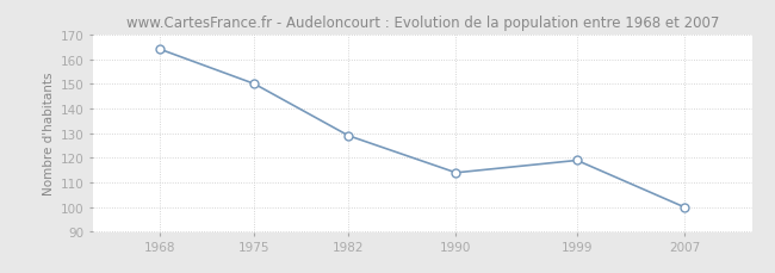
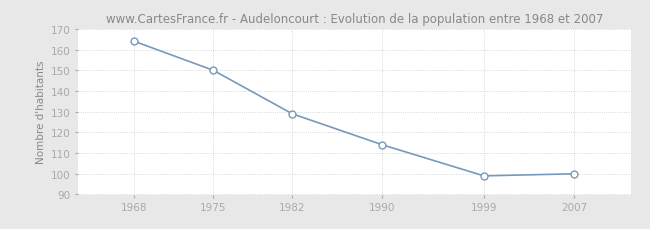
1999: 119 -> 99
